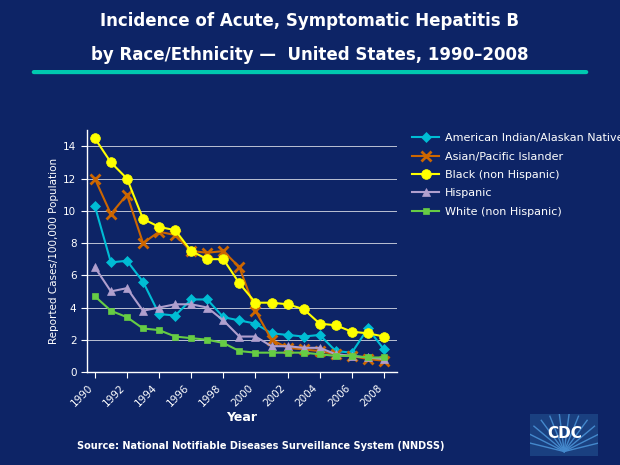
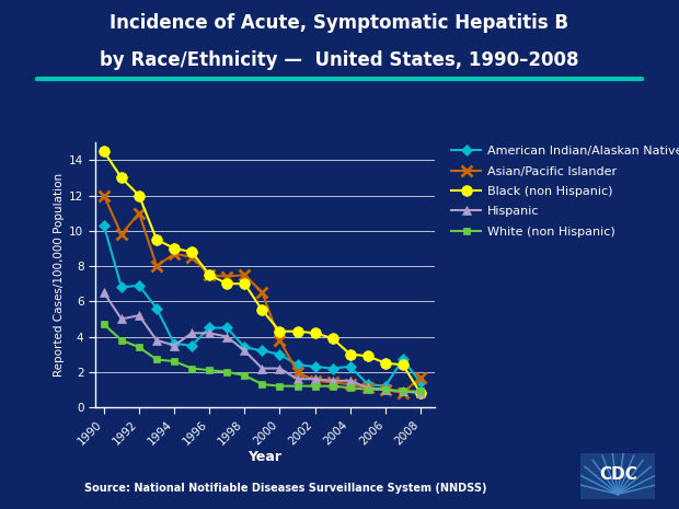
Hispanic/1994: 4.0 -> 3.5
Asian/Pacific Islander/2008: 0.7 -> 1.7
Black (non Hispanic)/2008: 2.2 -> 0.8
